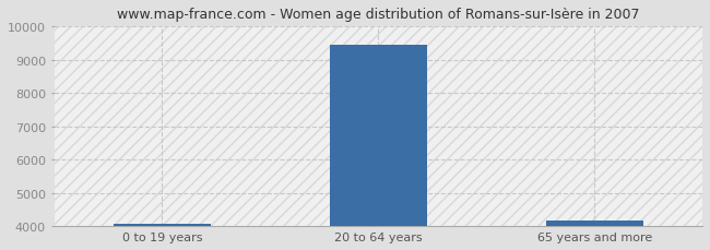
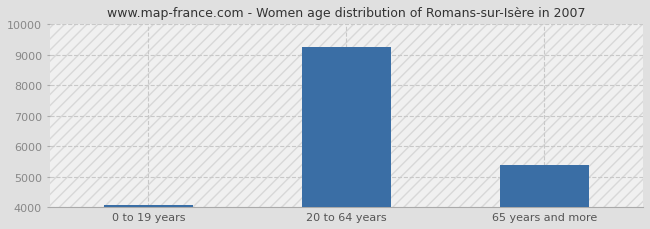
20 to 64 years: 9460 -> 9250
65 years and more: 4160 -> 5400
